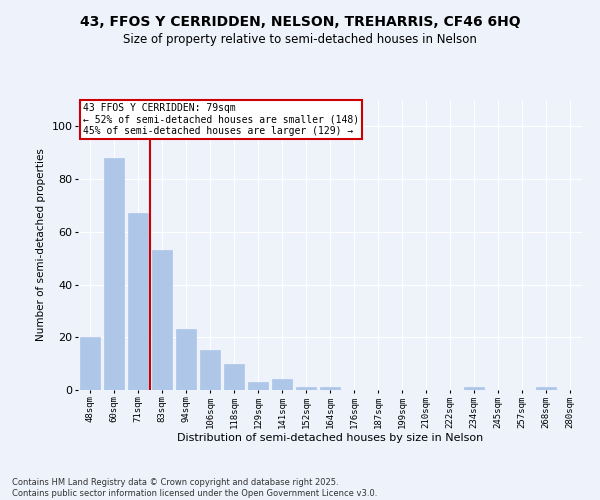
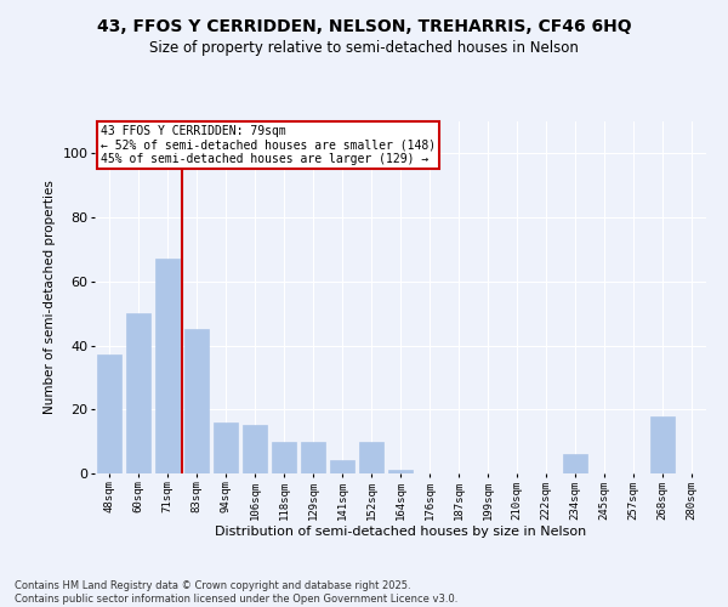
48sqm: 20 -> 37
60sqm: 88 -> 50
83sqm: 53 -> 45
94sqm: 23 -> 16
129sqm: 3 -> 10
152sqm: 1 -> 10
234sqm: 1 -> 6
268sqm: 1 -> 18
